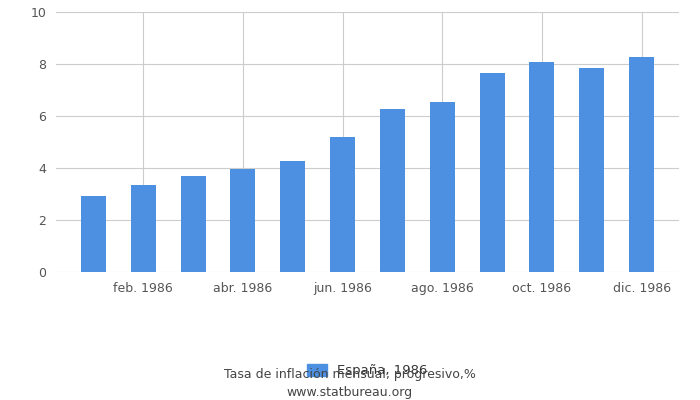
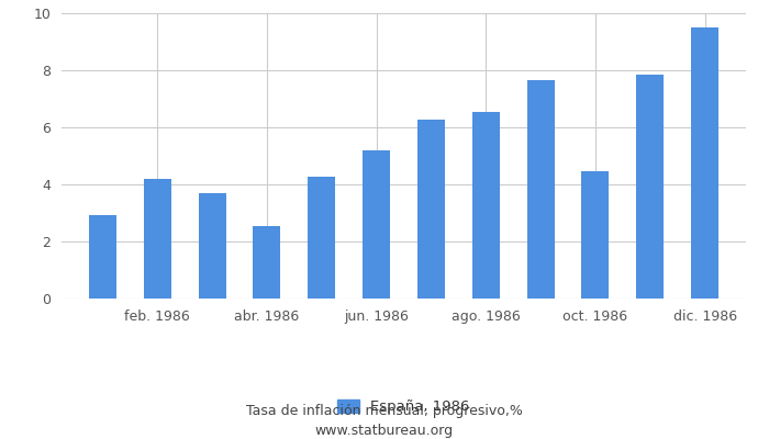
feb. 1986: 3.35 -> 4.20
abr. 1986: 3.97 -> 2.55
oct. 1986: 8.07 -> 4.45
dic. 1986: 8.28 -> 9.50
